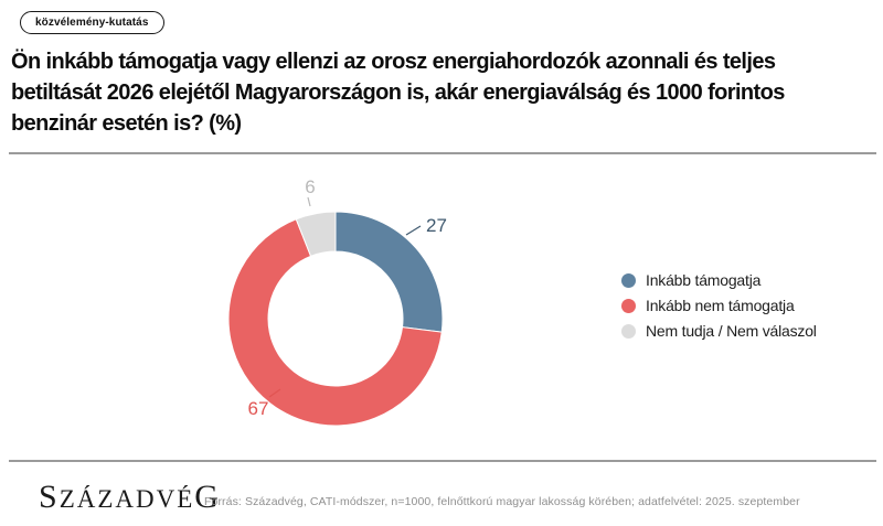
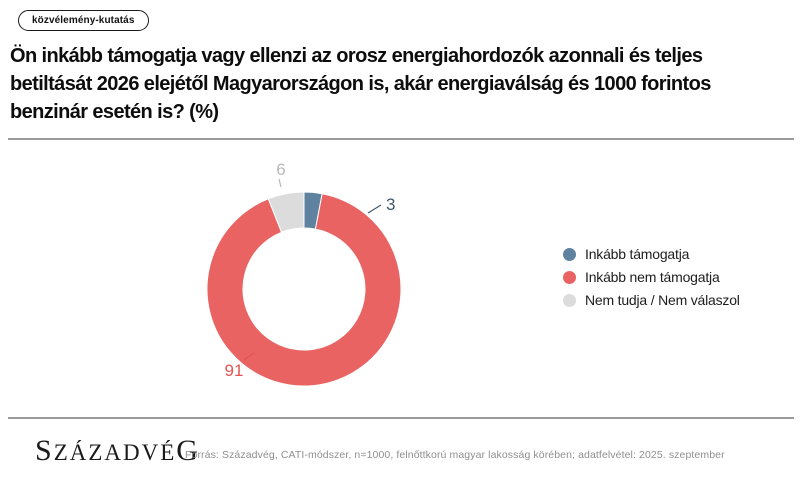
Inkább támogatja: 27 -> 3
Inkább nem támogatja: 67 -> 91
